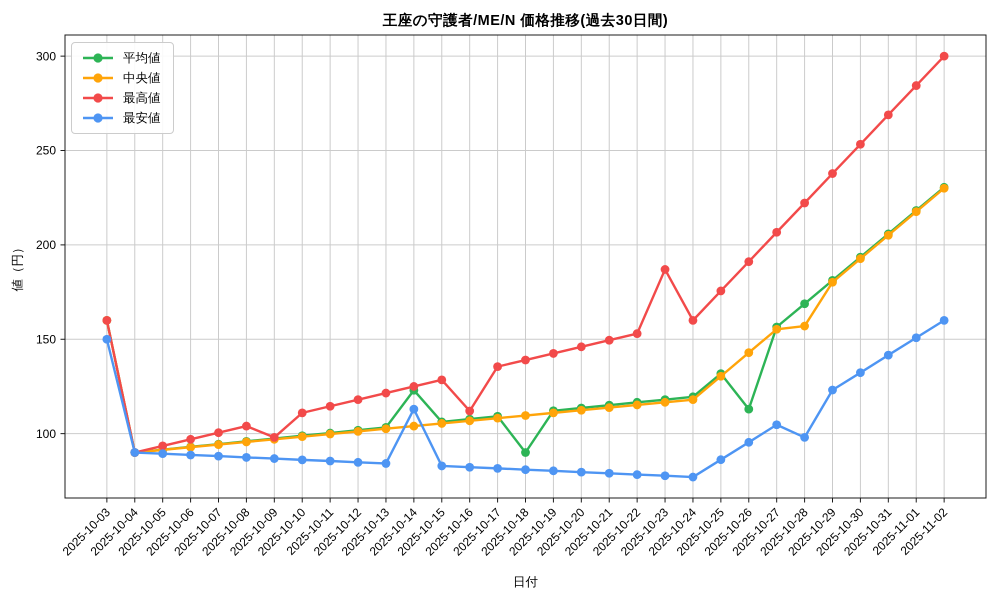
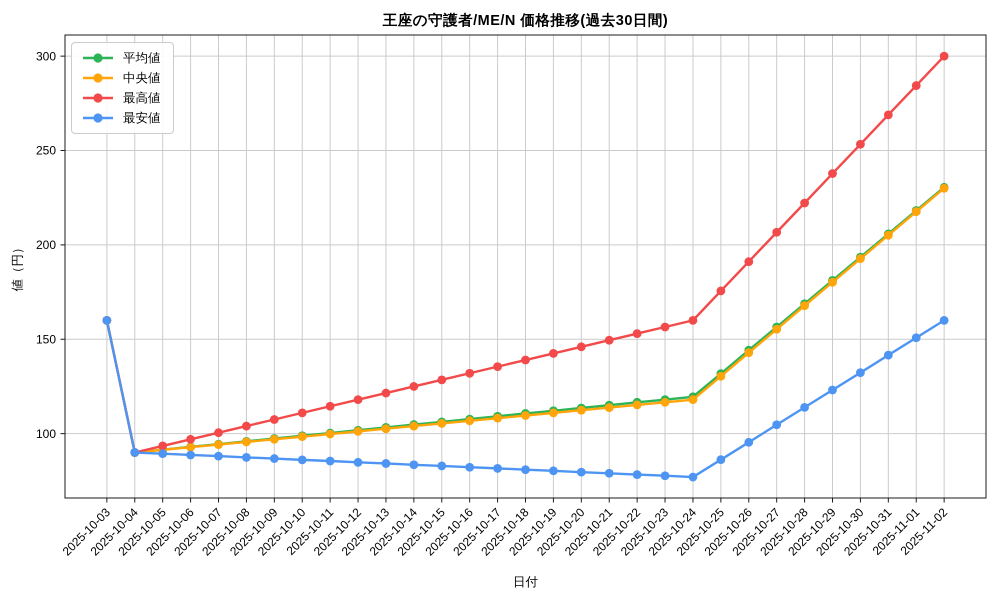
最安値/2025-10-03: 150 -> 160
最高値/2025-10-09: 98 -> 108
平均値/2025-10-14: 123 -> 105
最安値/2025-10-14: 113 -> 84
最高値/2025-10-16: 112 -> 132
平均値/2025-10-18: 90 -> 111
最高値/2025-10-23: 187 -> 156
平均値/2025-10-26: 113 -> 144
中央値/2025-10-28: 157 -> 168
最安値/2025-10-28: 98 -> 114
